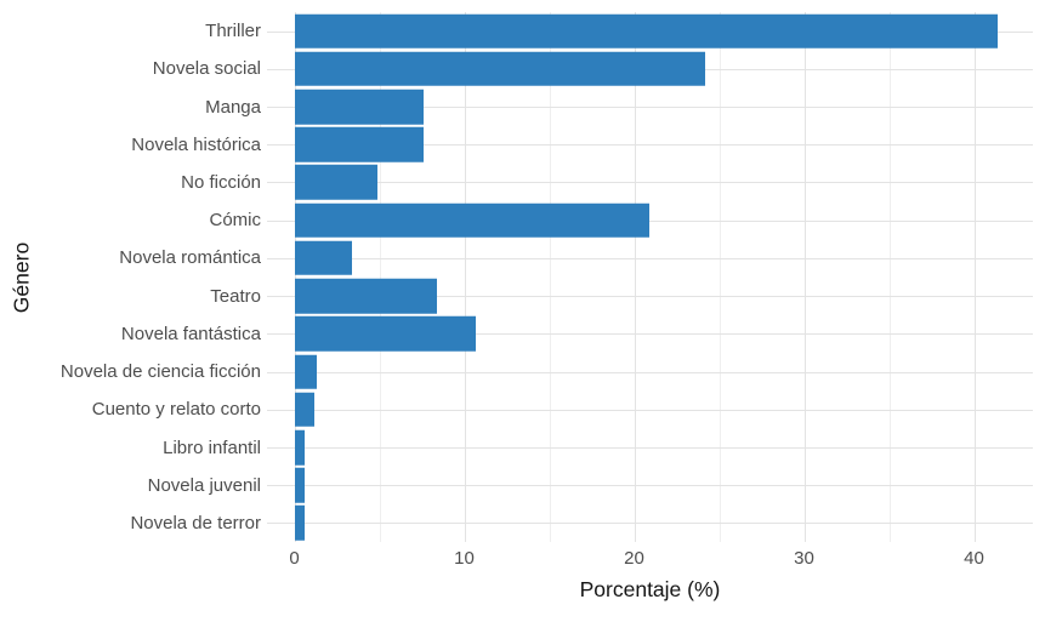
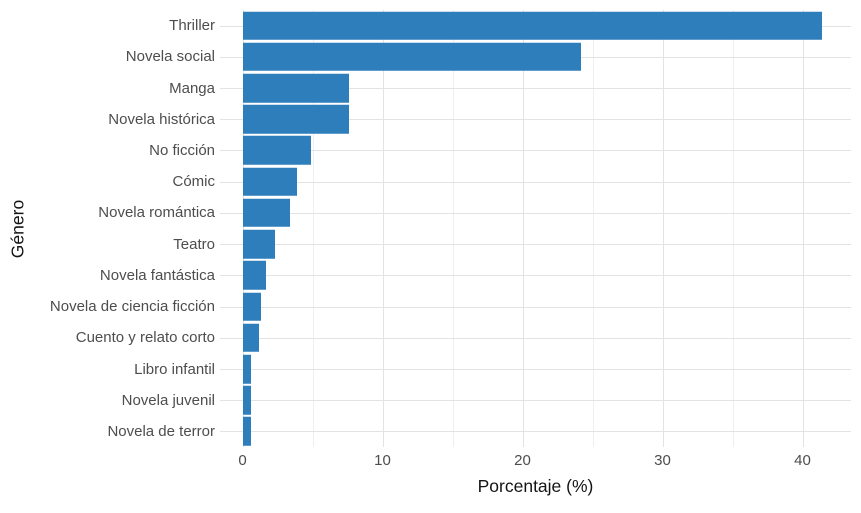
Cómic: 20.9 -> 3.9
Teatro: 8.4 -> 2.3
Novela fantástica: 10.7 -> 1.7
